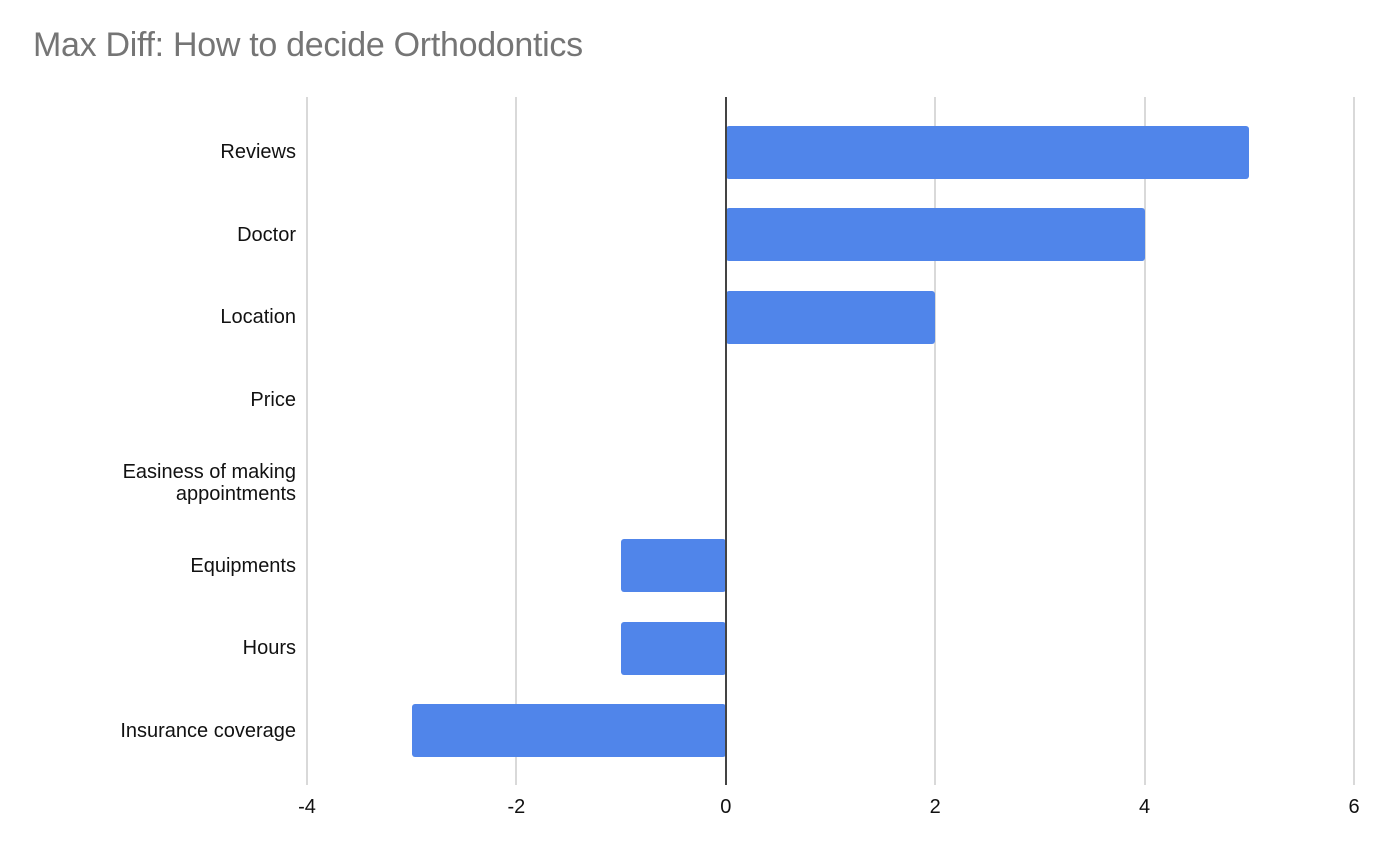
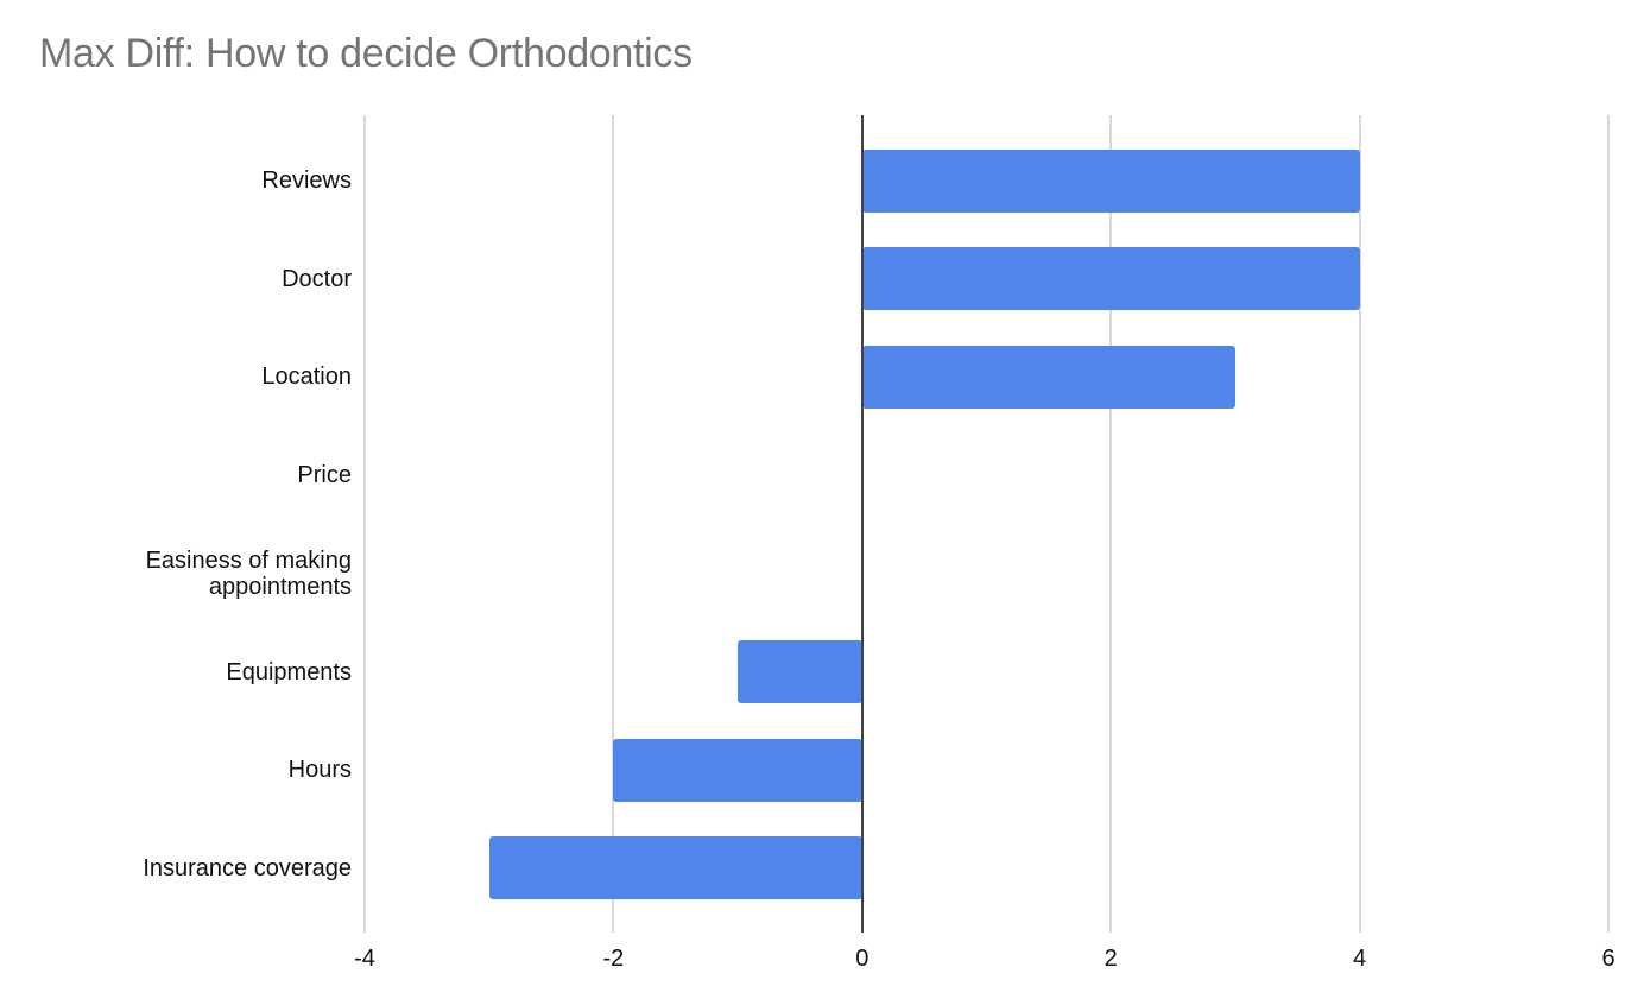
Reviews: 5 -> 4
Location: 2 -> 3
Hours: -1 -> -2
